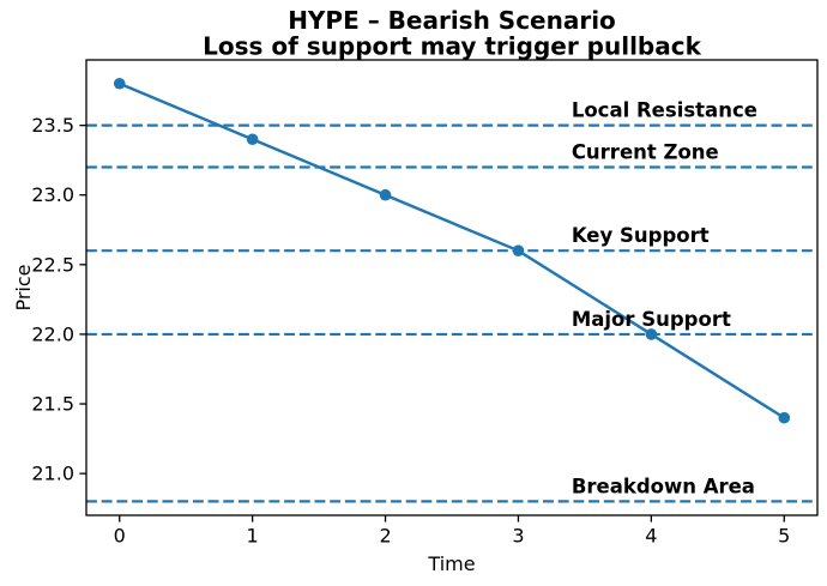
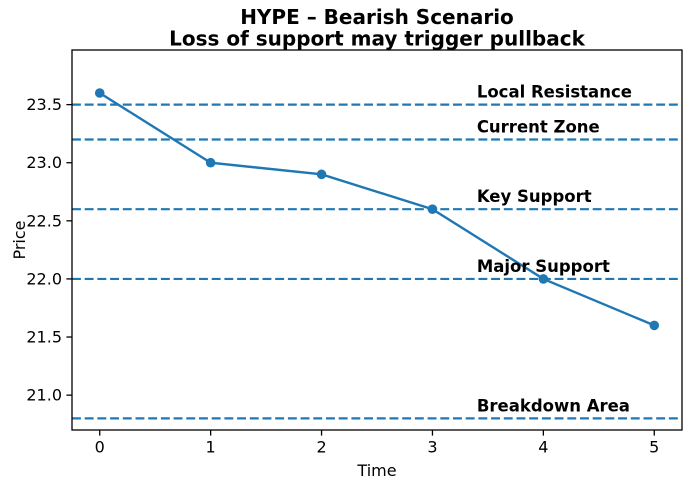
0: 23.8 -> 23.6
1: 23.4 -> 23.0
2: 23.0 -> 22.9
5: 21.4 -> 21.6
